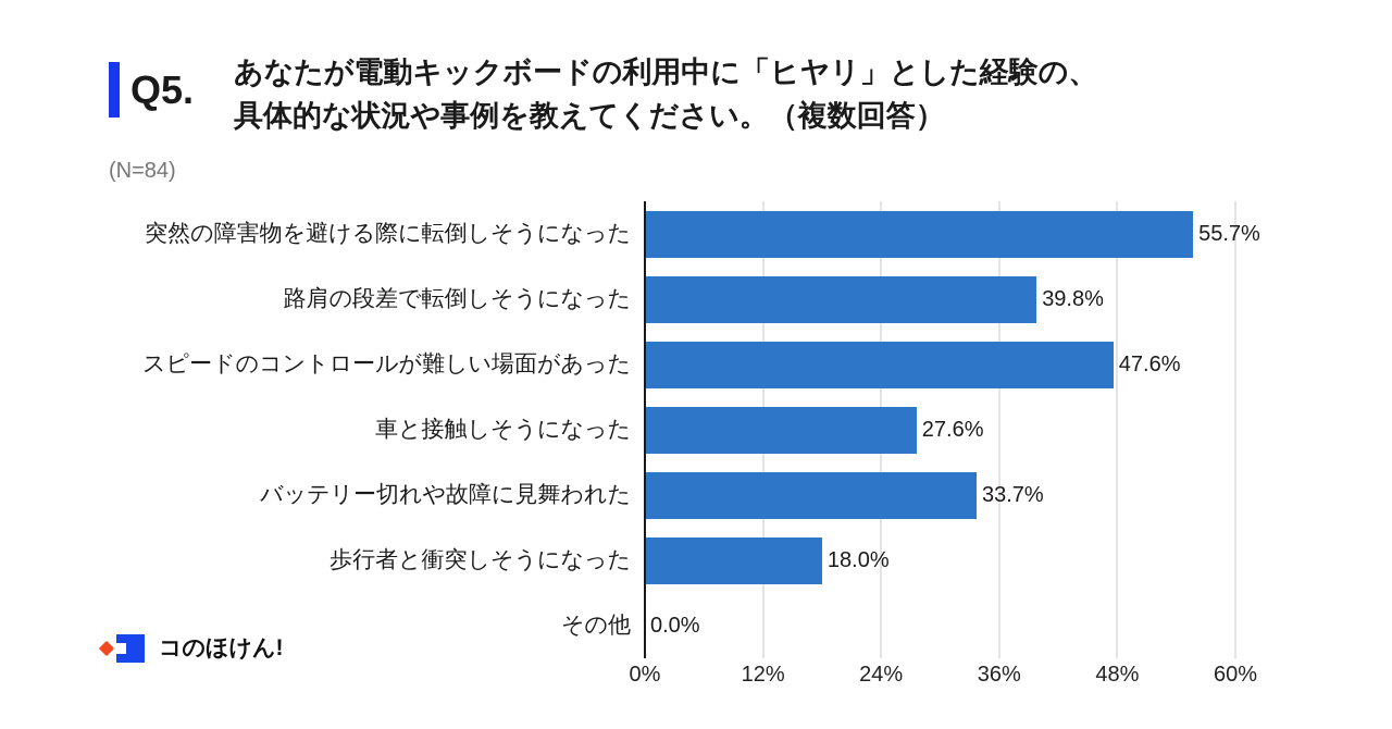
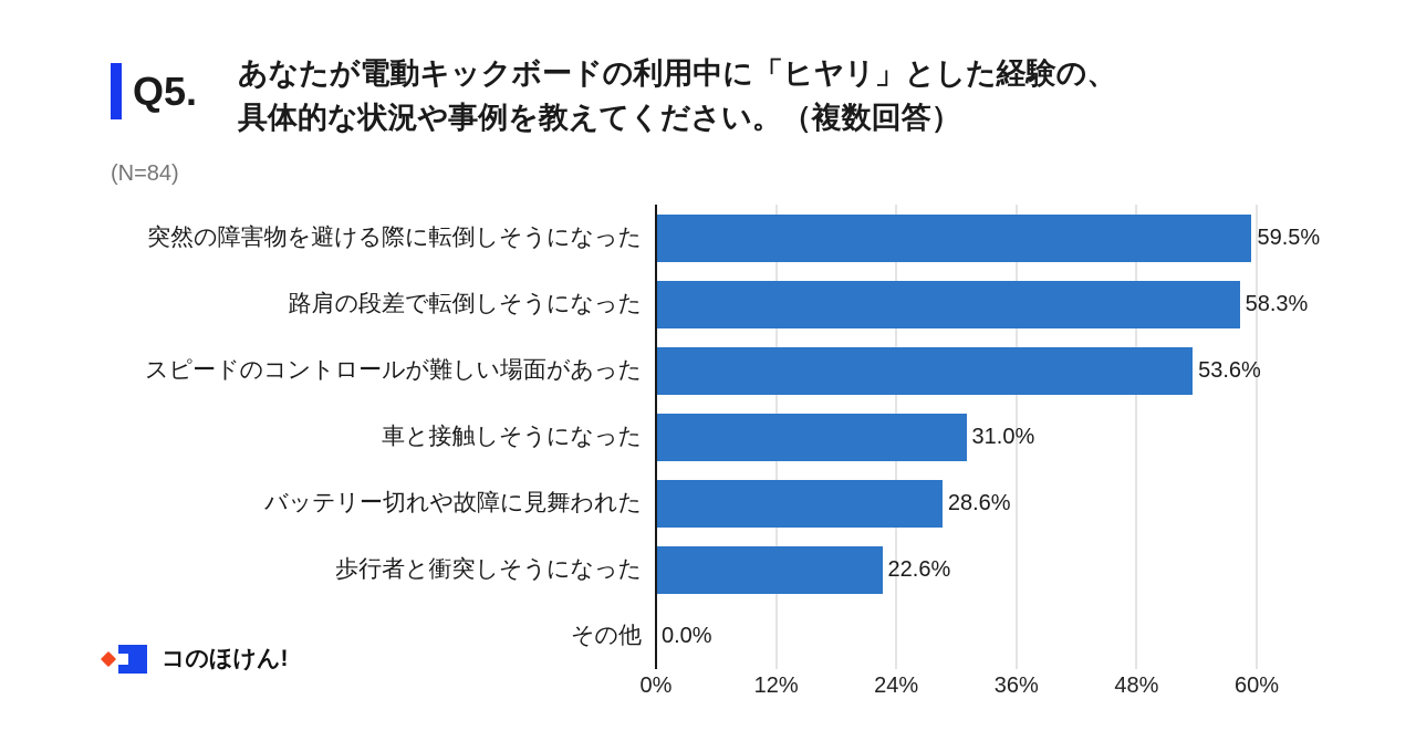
突然の障害物を避ける際に転倒しそうになった: 55.7% -> 59.5%
路肩の段差で転倒しそうになった: 39.8% -> 58.3%
スピードのコントロールが難しい場面があった: 47.6% -> 53.6%
車と接触しそうになった: 27.6% -> 31.0%
バッテリー切れや故障に見舞われた: 33.7% -> 28.6%
歩行者と衝突しそうになった: 18.0% -> 22.6%
